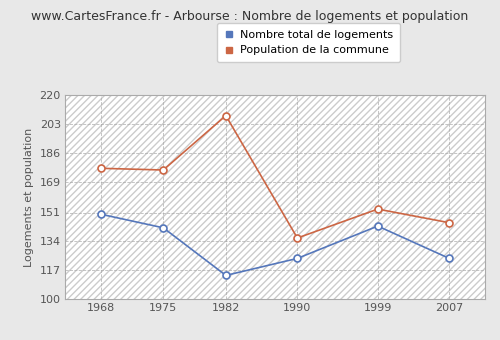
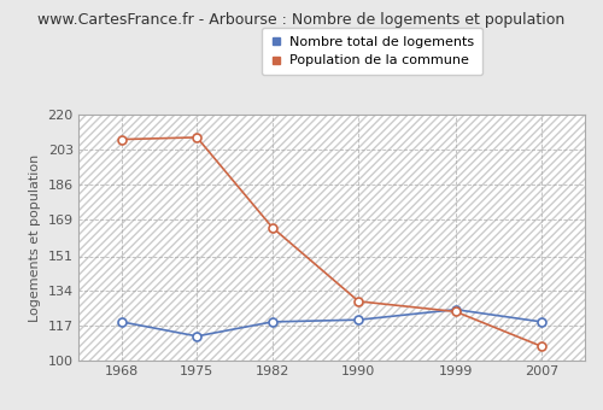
Nombre total de logements/1968: 150 -> 119
Population de la commune/1968: 177 -> 208
Nombre total de logements/1975: 142 -> 112
Population de la commune/1975: 176 -> 209
Nombre total de logements/1982: 114 -> 119
Population de la commune/1982: 208 -> 165
Nombre total de logements/1990: 124 -> 120
Population de la commune/1990: 136 -> 129
Nombre total de logements/1999: 143 -> 125
Population de la commune/1999: 153 -> 124
Nombre total de logements/2007: 124 -> 119
Population de la commune/2007: 145 -> 107
